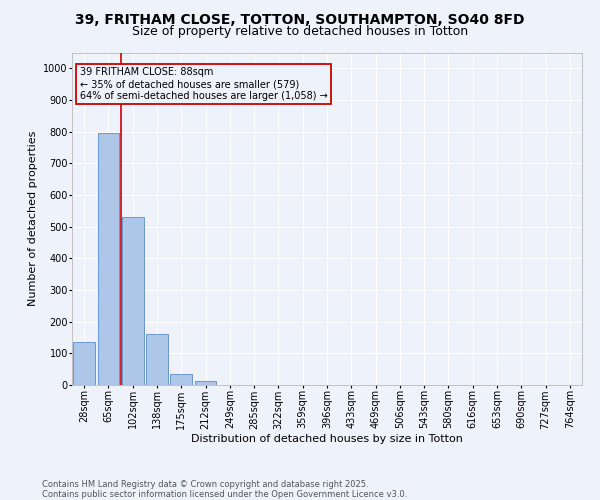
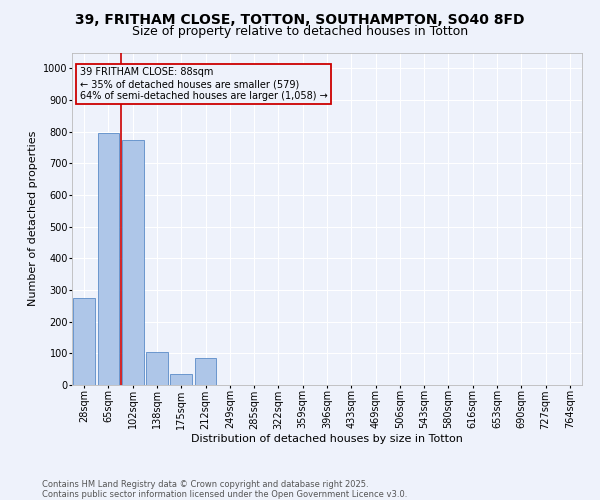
28sqm: 135 -> 275
102sqm: 530 -> 775
138sqm: 160 -> 105
212sqm: 12 -> 85
